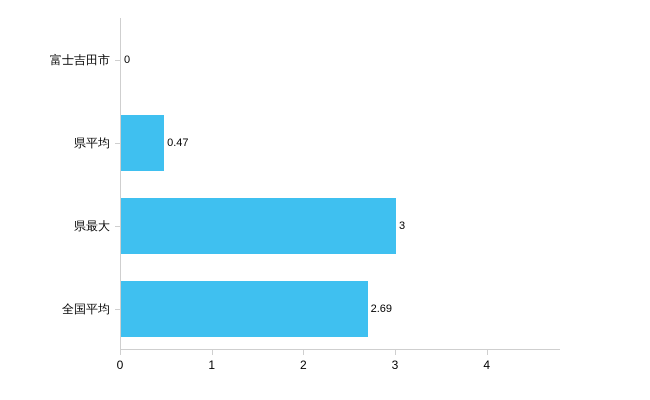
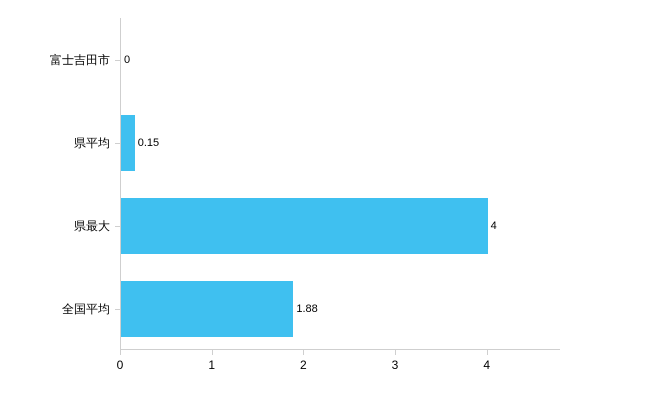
県平均: 0.47 -> 0.15
県最大: 3 -> 4
全国平均: 2.69 -> 1.88
